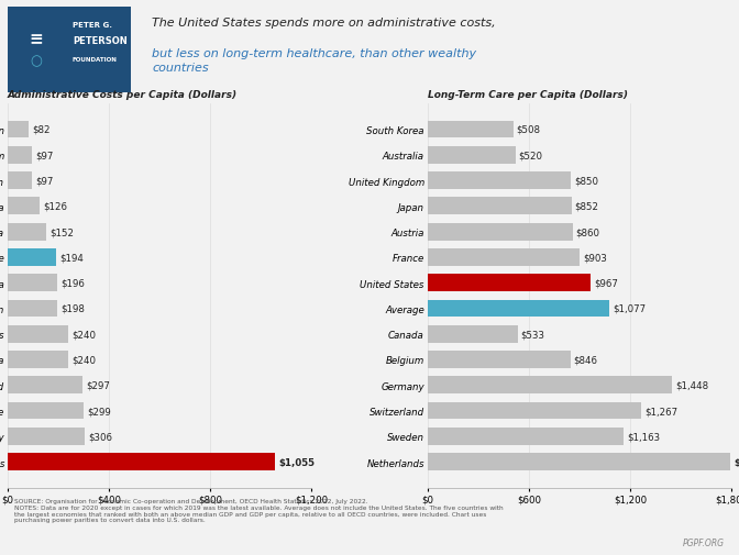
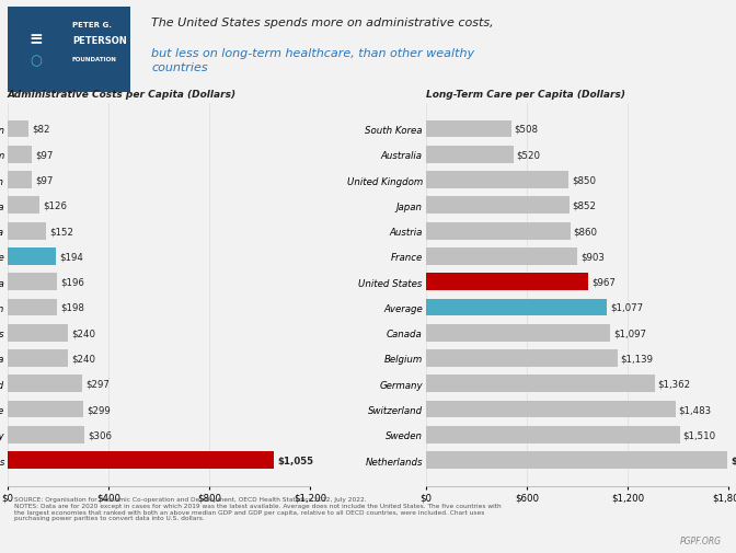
Long-Term Care per Capita (Dollars)/Canada: $533 -> $1,097
Long-Term Care per Capita (Dollars)/Belgium: $846 -> $1,139
Long-Term Care per Capita (Dollars)/Germany: $1,448 -> $1,362
Long-Term Care per Capita (Dollars)/Switzerland: $1,267 -> $1,483
Long-Term Care per Capita (Dollars)/Sweden: $1,163 -> $1,510
